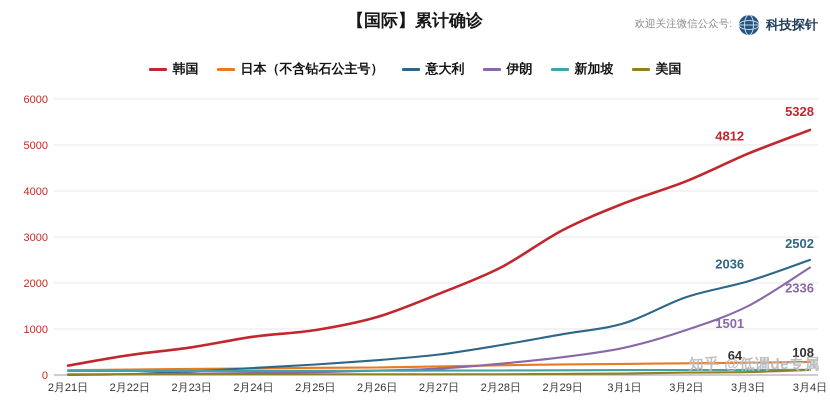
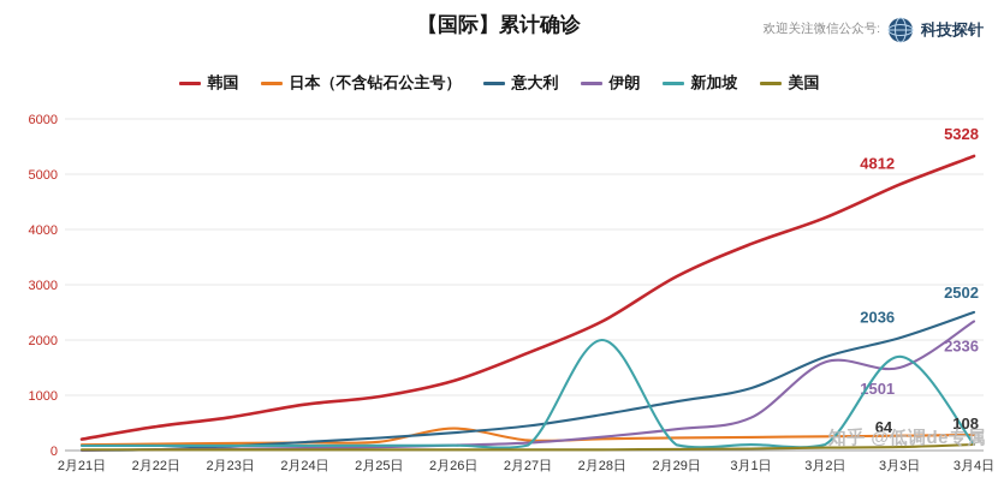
日本（不含钻石公主号）/2月26日: 200 -> 400
新加坡/2月28日: 100 -> 2000
伊朗/3月2日: 1000 -> 1600
新加坡/3月3日: 100 -> 1700
